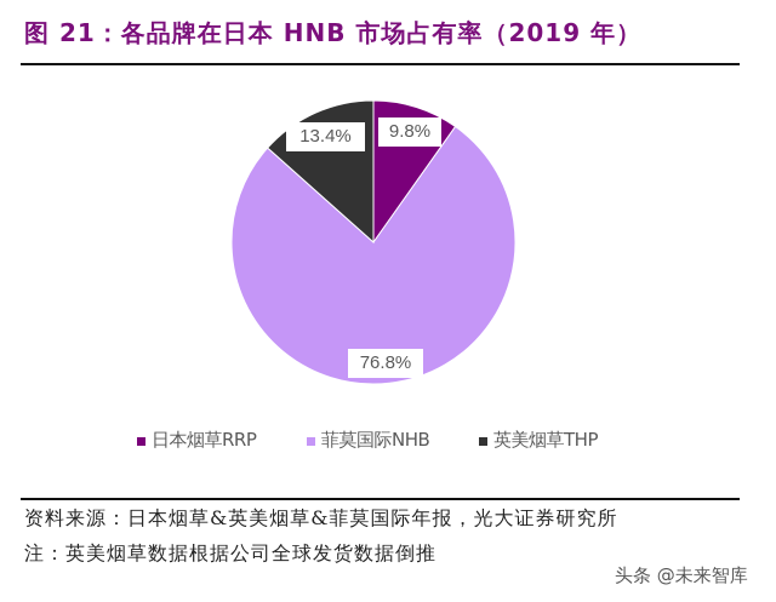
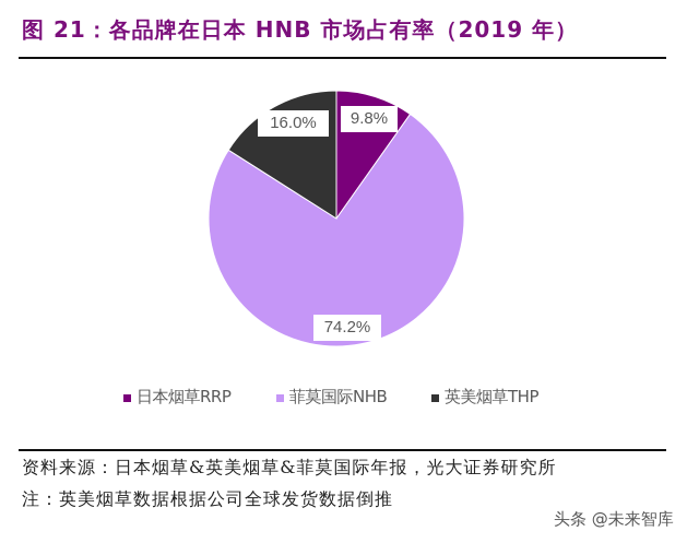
菲莫国际NHB: 76.8% -> 74.2%
英美烟草THP: 13.4% -> 16.0%
